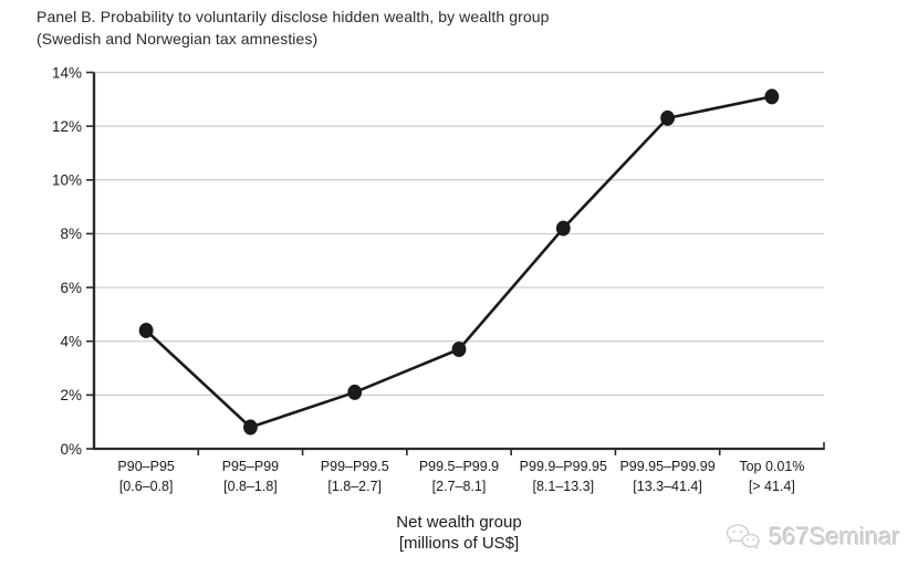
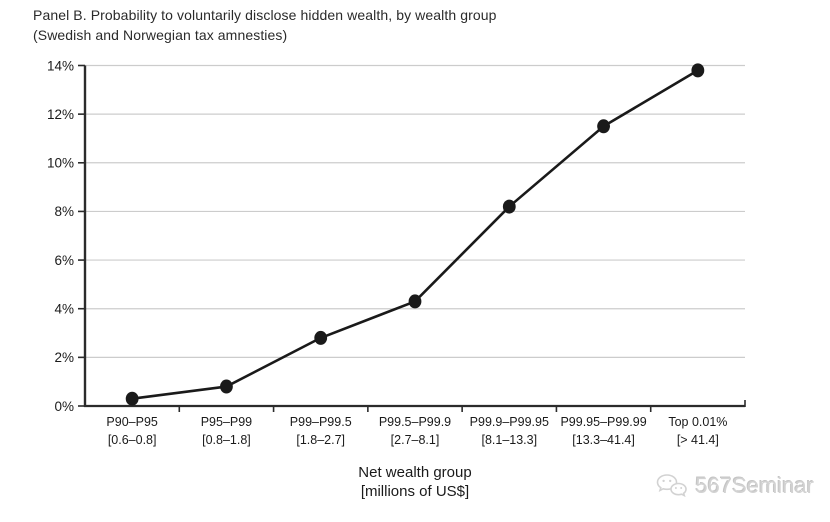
P90–P95: 4.4% -> 0.3%
P99–P99.5: 2.1% -> 2.8%
P99.5–P99.9: 3.7% -> 4.3%
P99.95–P99.99: 12.3% -> 11.5%
Top 0.01%: 13.1% -> 13.8%
